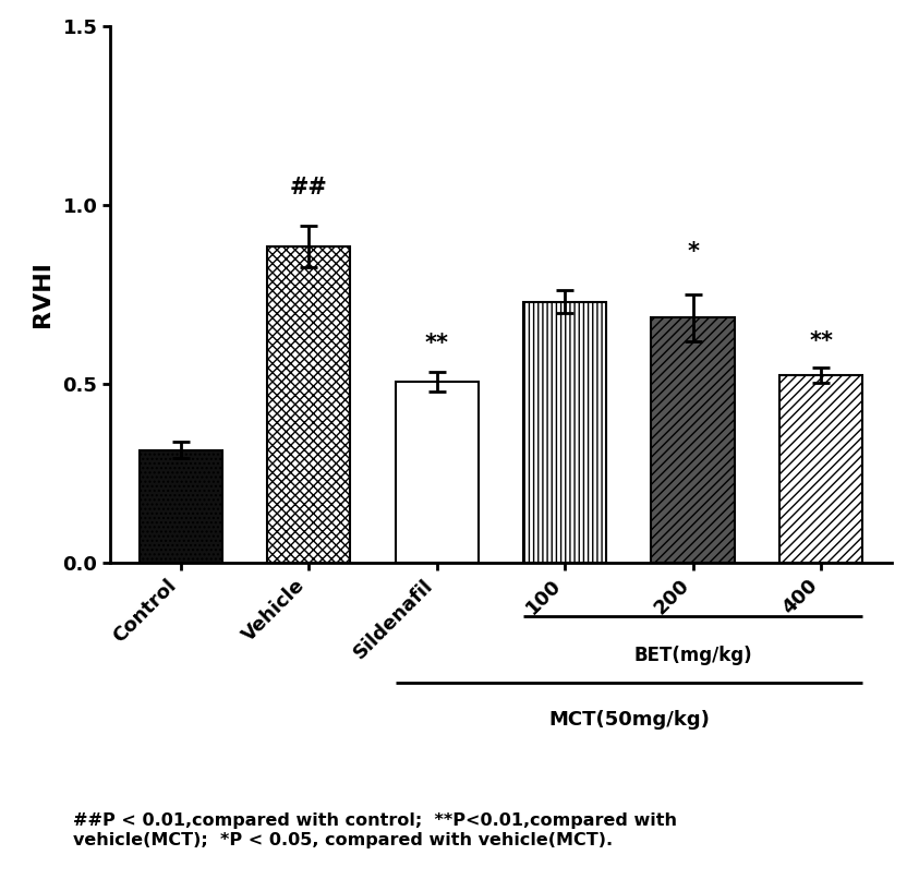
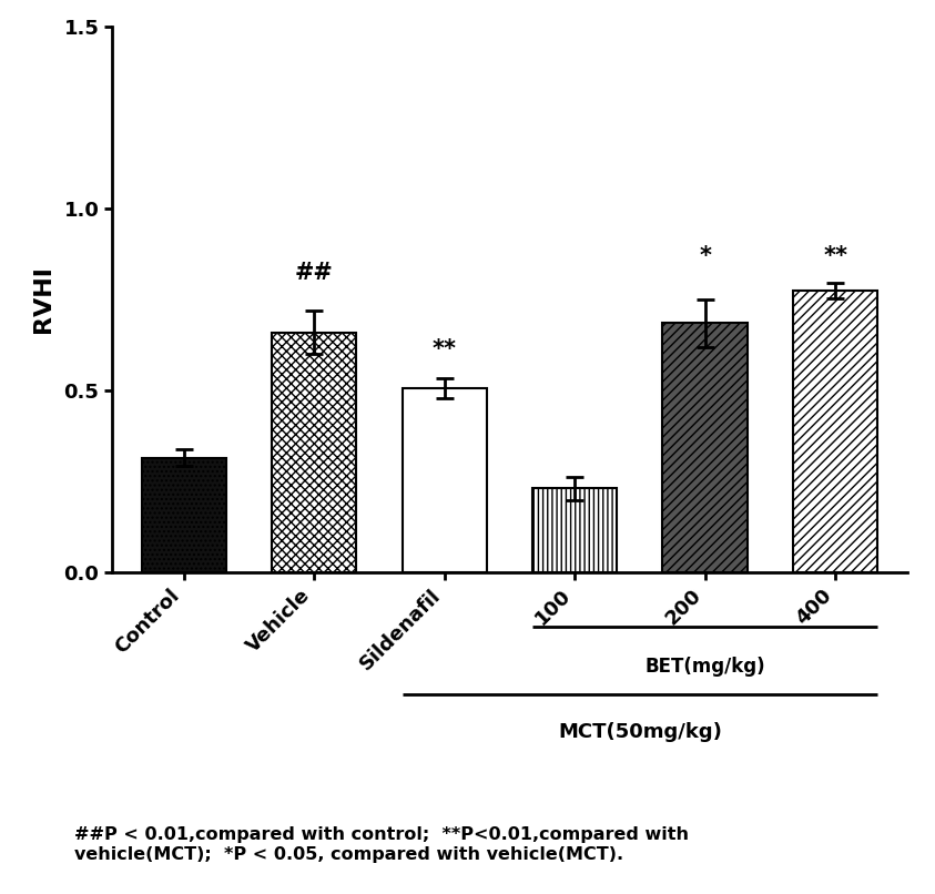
Vehicle: 0.885 -> 0.660
100: 0.730 -> 0.230
400: 0.525 -> 0.775
